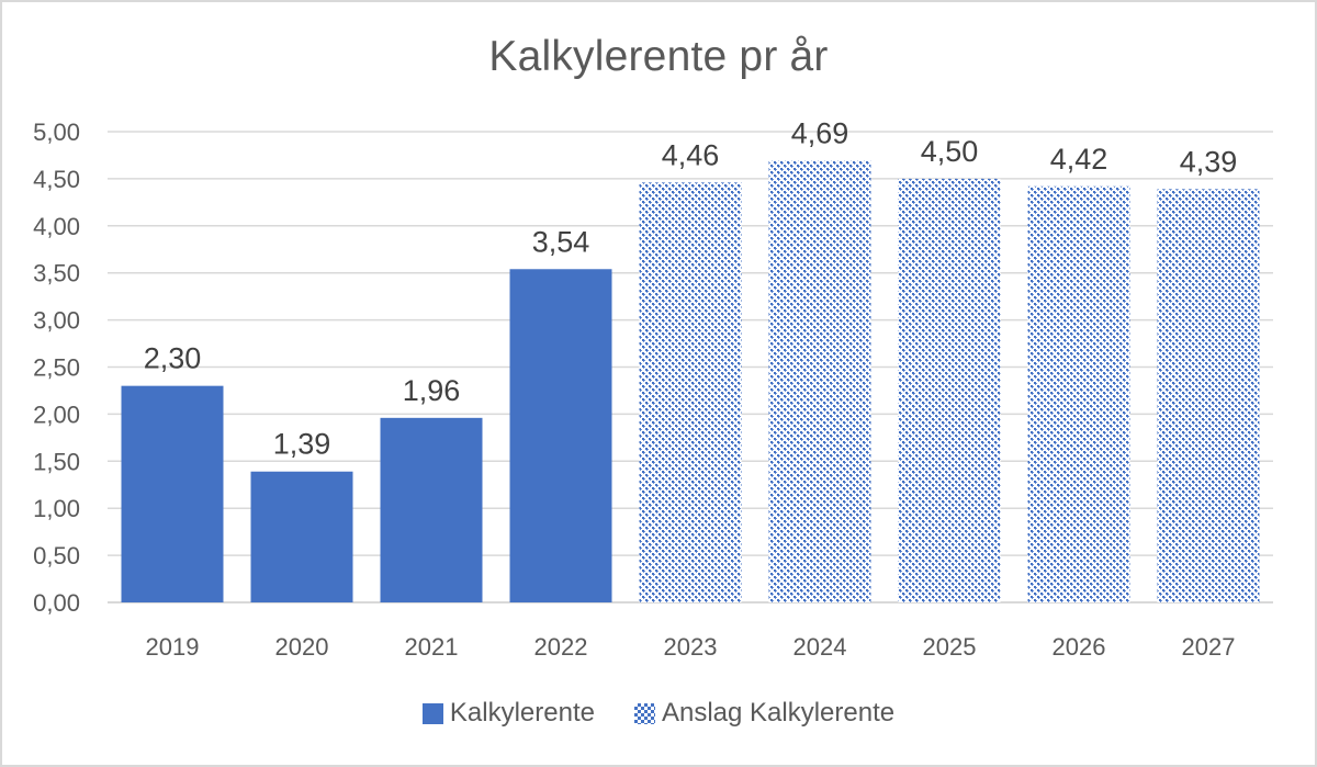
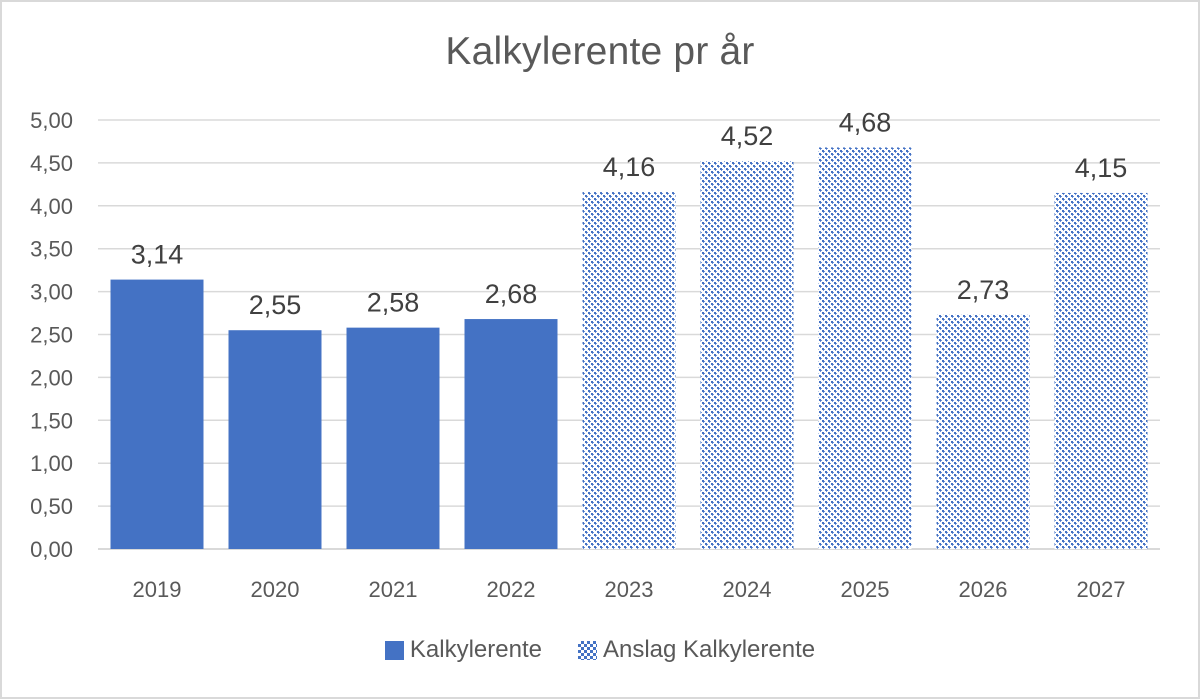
Kalkylerente/2019: 2,30 -> 3,14
Kalkylerente/2020: 1,39 -> 2,55
Kalkylerente/2021: 1,96 -> 2,58
Kalkylerente/2022: 3,54 -> 2,68
Anslag Kalkylerente/2023: 4,46 -> 4,16
Anslag Kalkylerente/2024: 4,69 -> 4,52
Anslag Kalkylerente/2025: 4,50 -> 4,68
Anslag Kalkylerente/2026: 4,42 -> 2,73
Anslag Kalkylerente/2027: 4,39 -> 4,15
